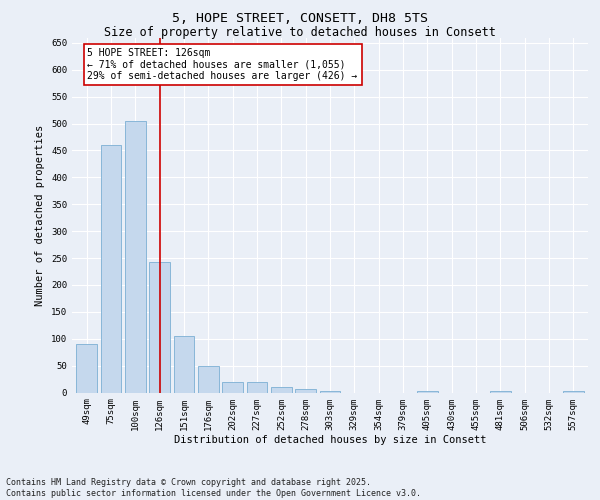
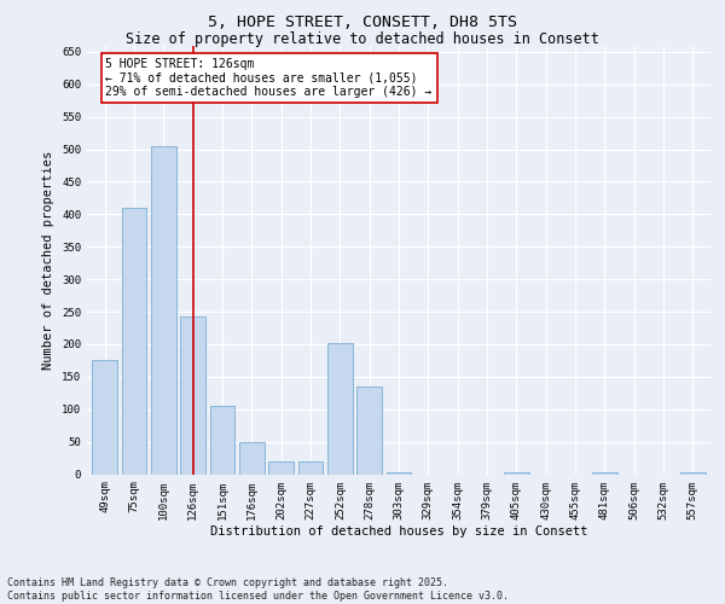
49sqm: 90 -> 176
75sqm: 460 -> 410
252sqm: 10 -> 202
278sqm: 6 -> 134
